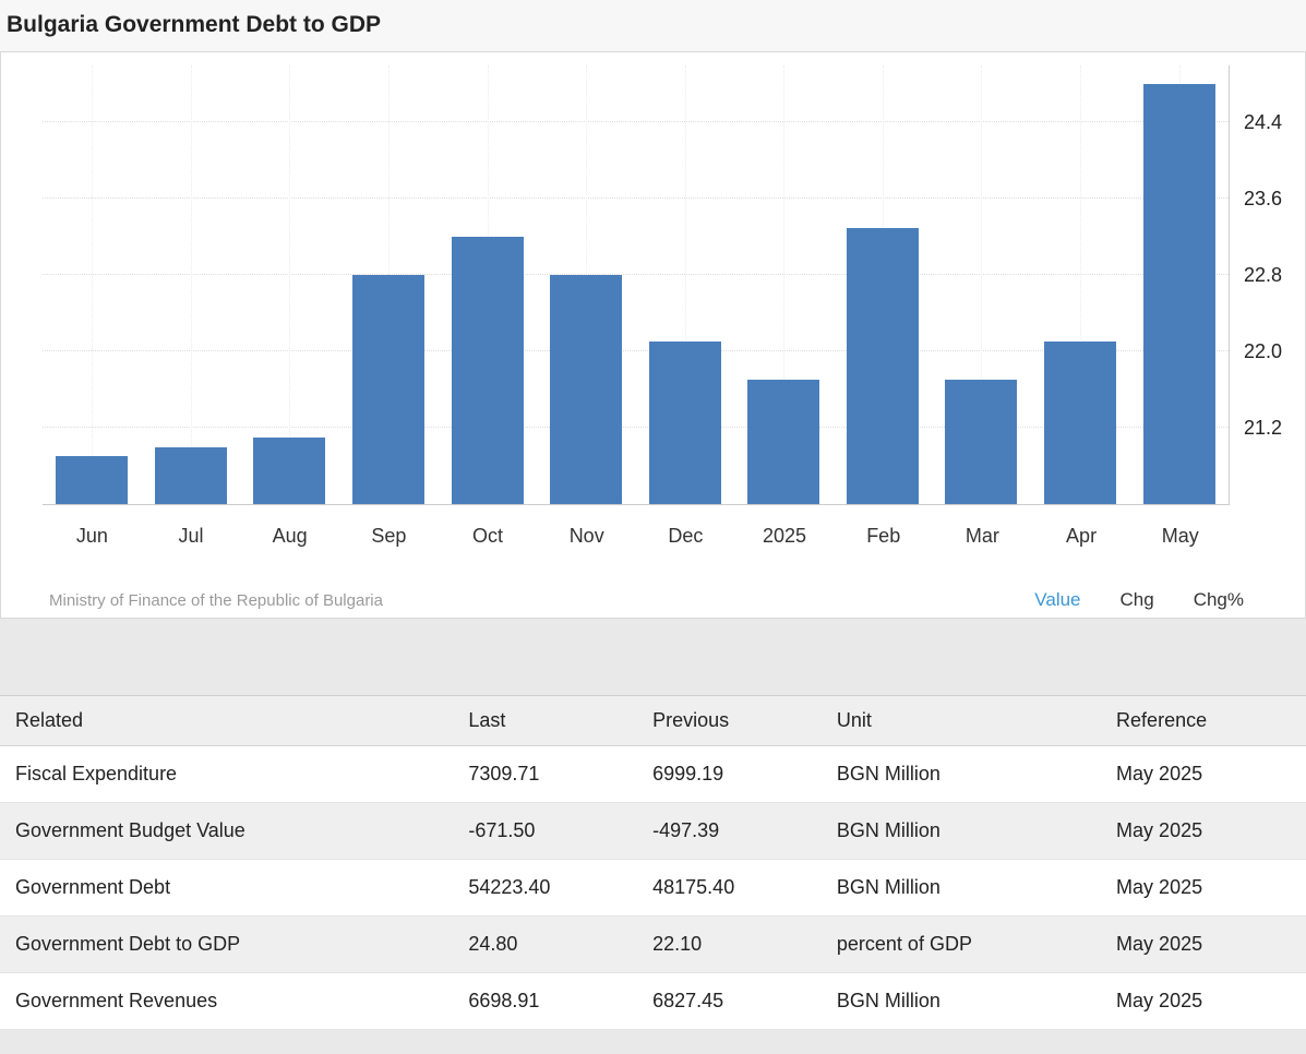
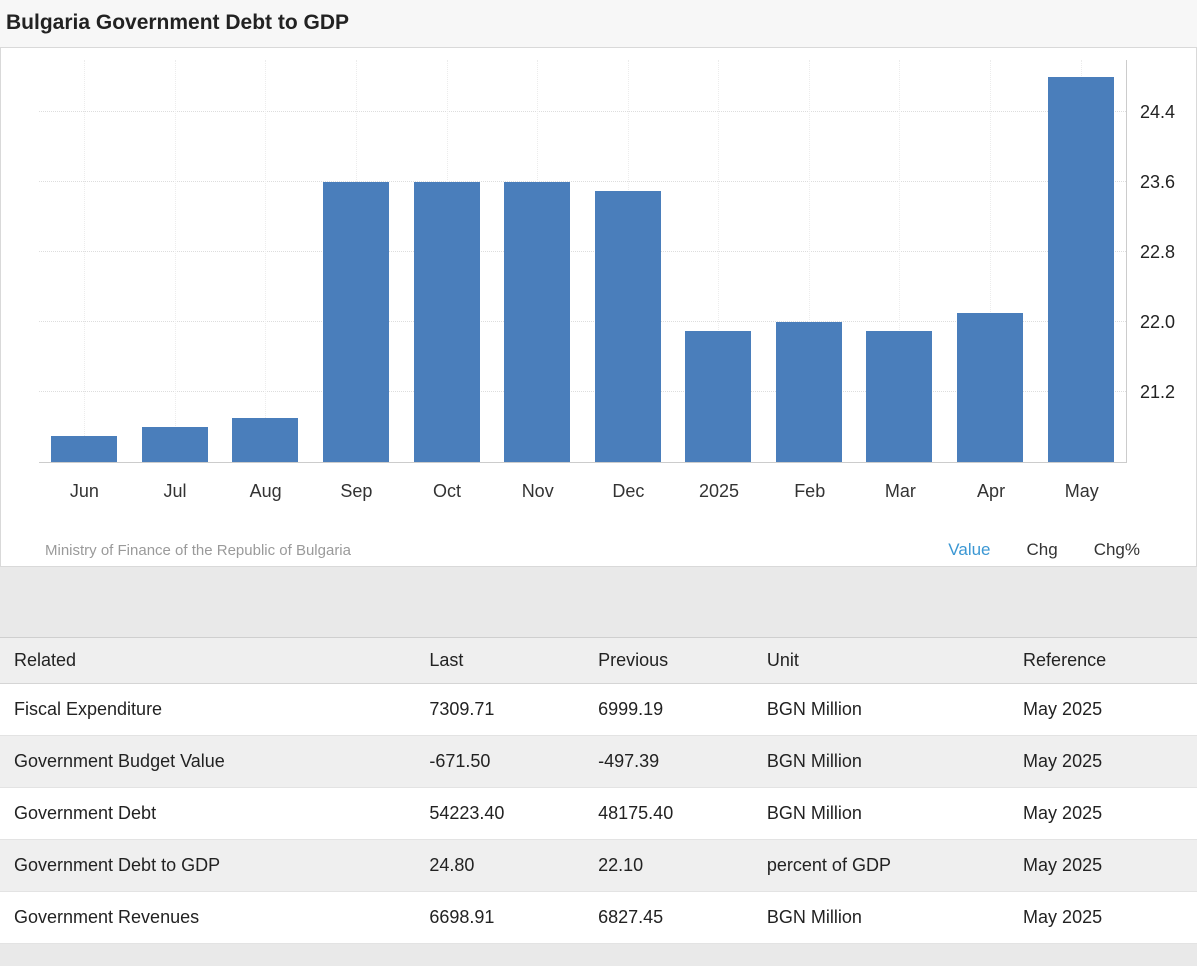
Jun: 20.9 -> 20.7
Jul: 21.0 -> 20.8
Aug: 21.1 -> 20.9
Sep: 22.8 -> 23.6
Oct: 23.2 -> 23.6
Nov: 22.8 -> 23.6
Dec: 22.1 -> 23.5
2025: 21.7 -> 21.9
Feb: 23.3 -> 22.0
Mar: 21.7 -> 21.9
